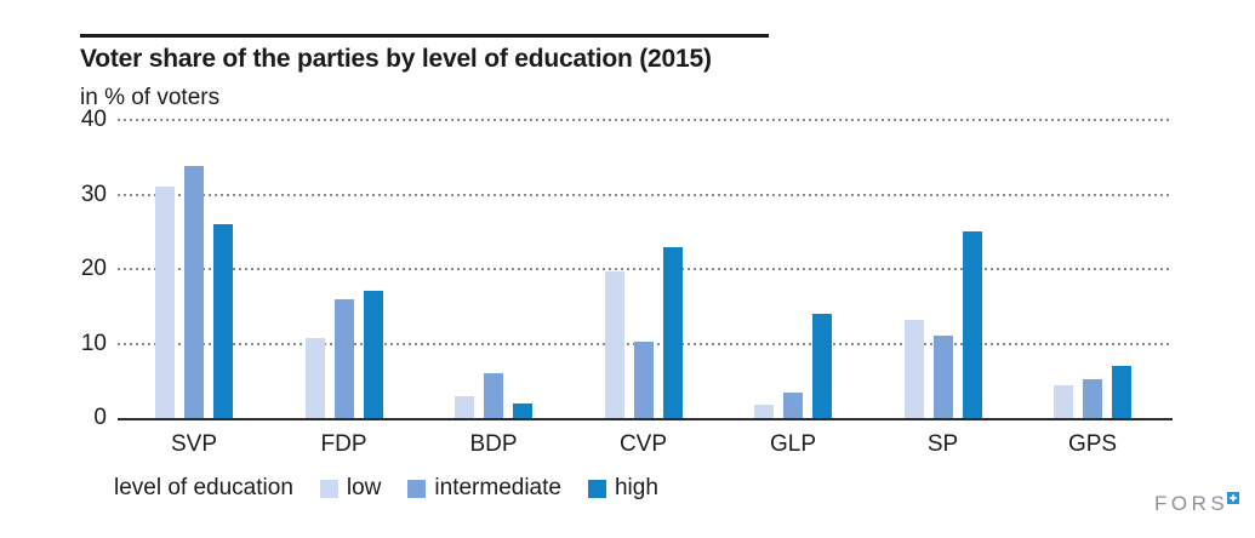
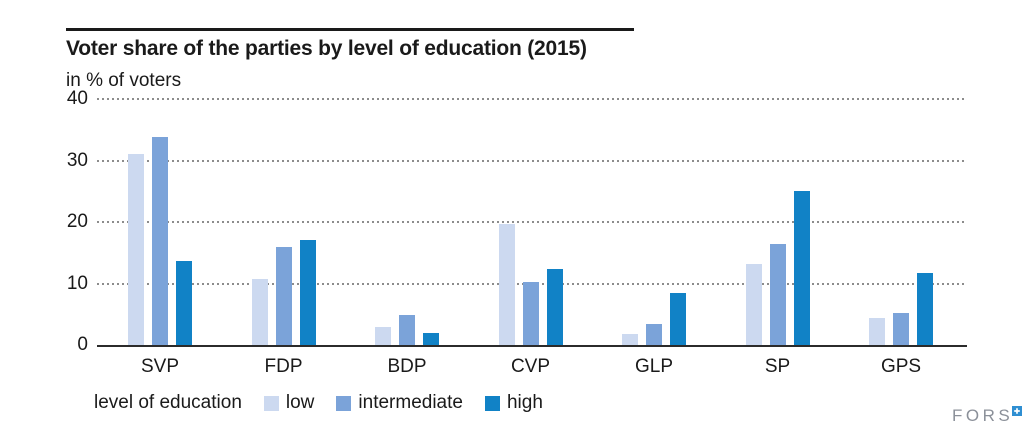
high/SVP: 26 -> 14
intermediate/BDP: 6 -> 5
high/CVP: 23 -> 12
high/GLP: 14 -> 8
intermediate/SP: 11 -> 16
high/GPS: 7 -> 12
